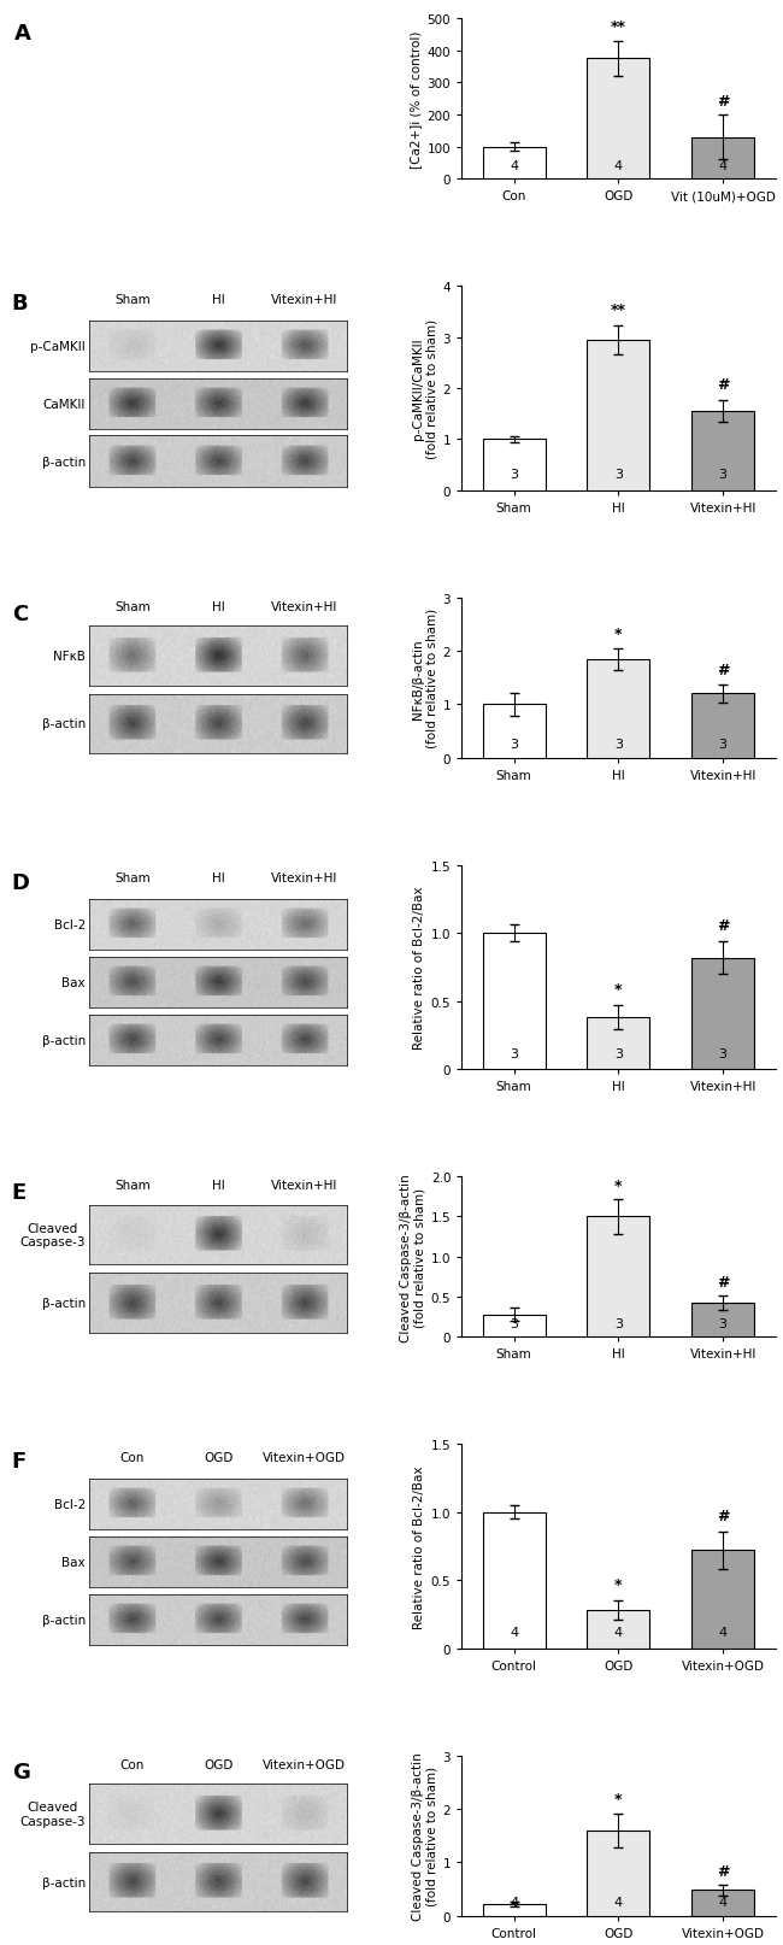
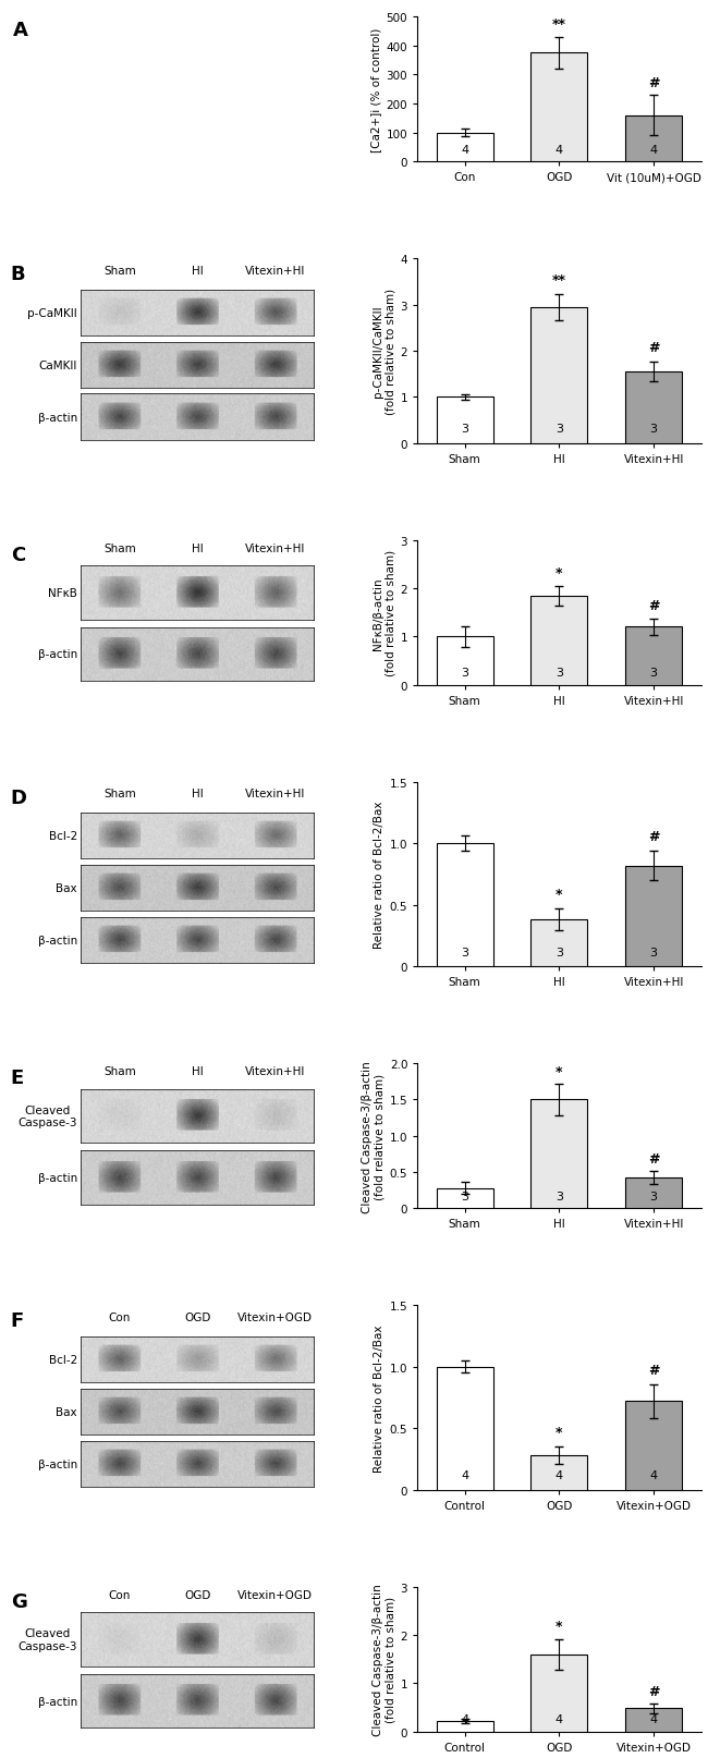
Vit (10uM)+OGD: 130 -> 160
